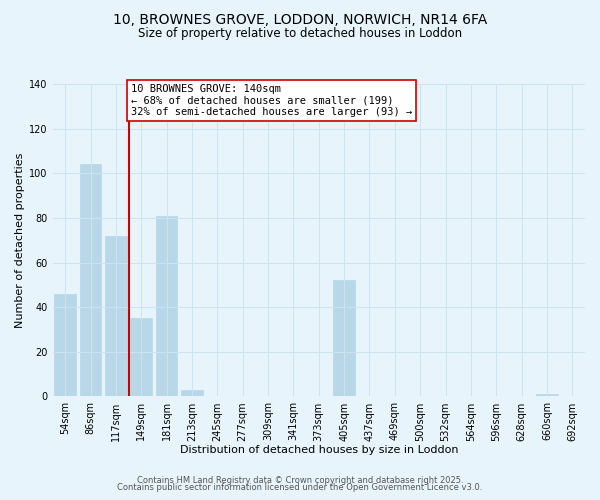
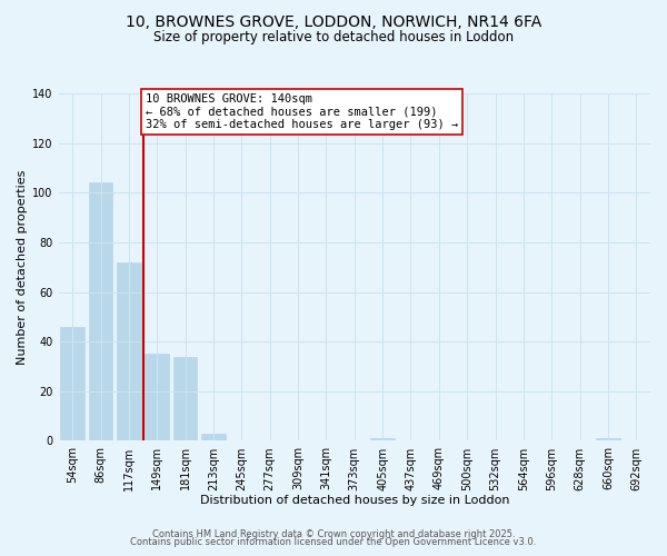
181sqm: 81 -> 34
405sqm: 52 -> 1
